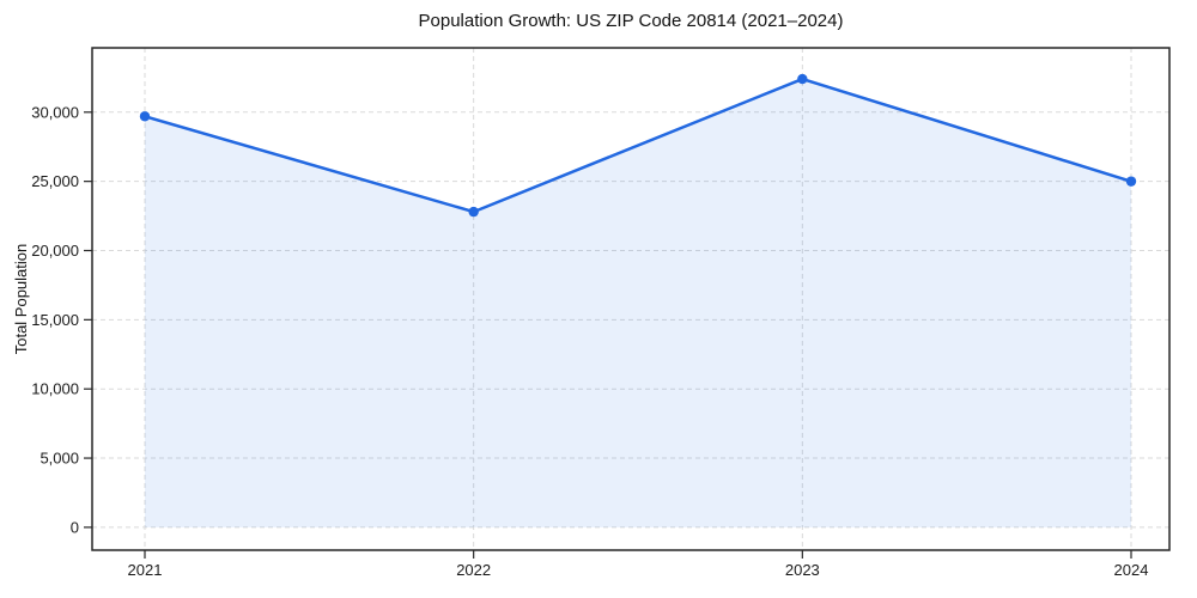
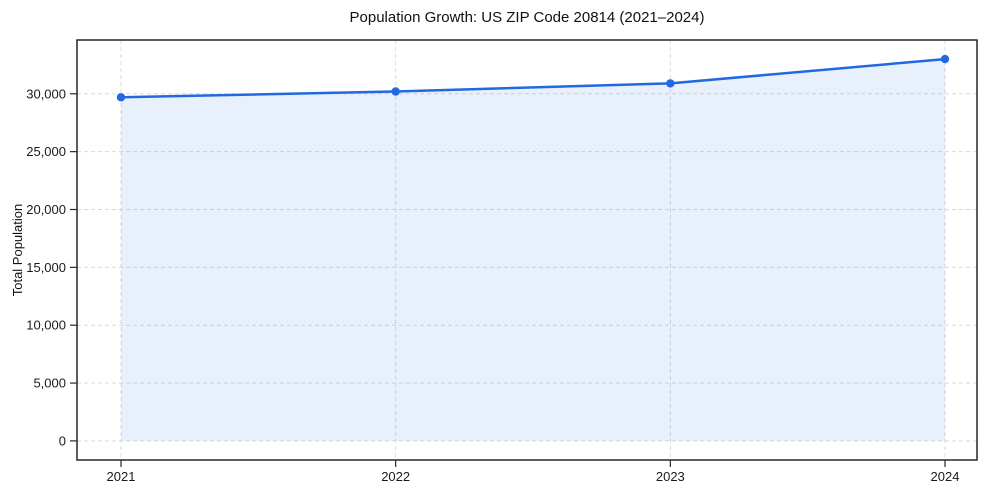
2022: 22800 -> 30200
2023: 32400 -> 30900
2024: 25000 -> 33000
